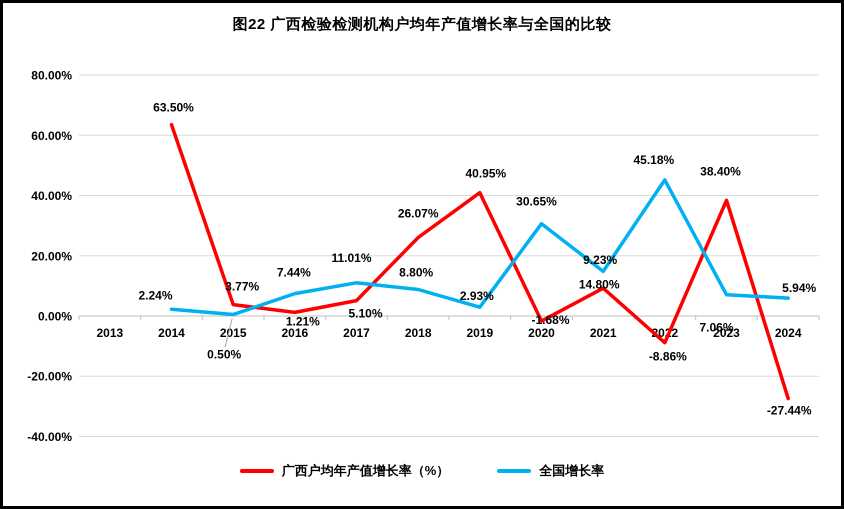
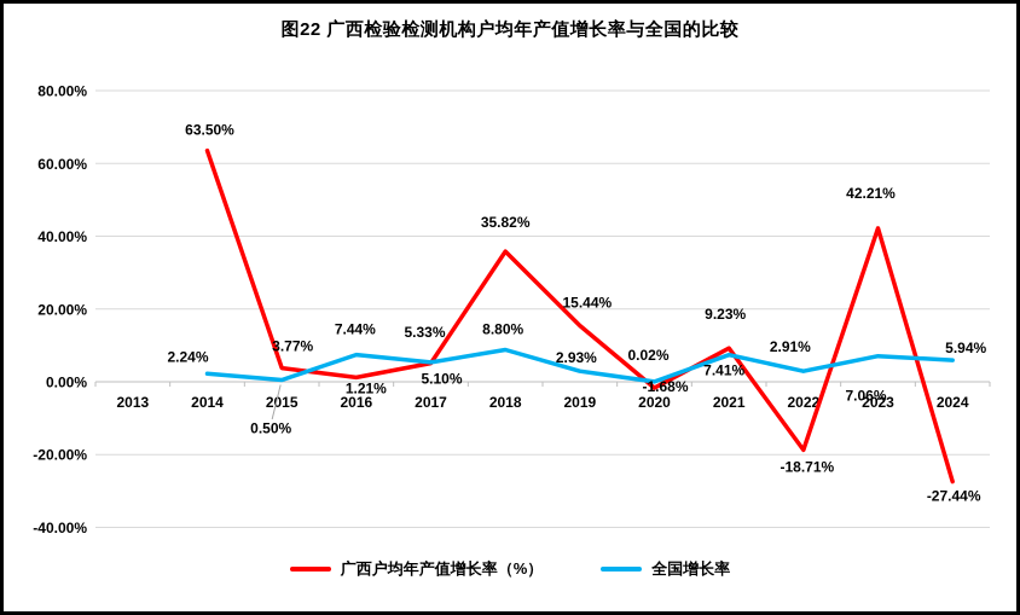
全国增长率/2017: 11.01% -> 5.33%
广西户均年产值增长率（%）/2018: 26.07% -> 35.82%
广西户均年产值增长率（%）/2019: 40.95% -> 15.44%
全国增长率/2020: 30.65% -> 0.02%
全国增长率/2021: 14.80% -> 7.41%
广西户均年产值增长率（%）/2022: -8.86% -> -18.71%
全国增长率/2022: 45.18% -> 2.91%
广西户均年产值增长率（%）/2023: 38.40% -> 42.21%
